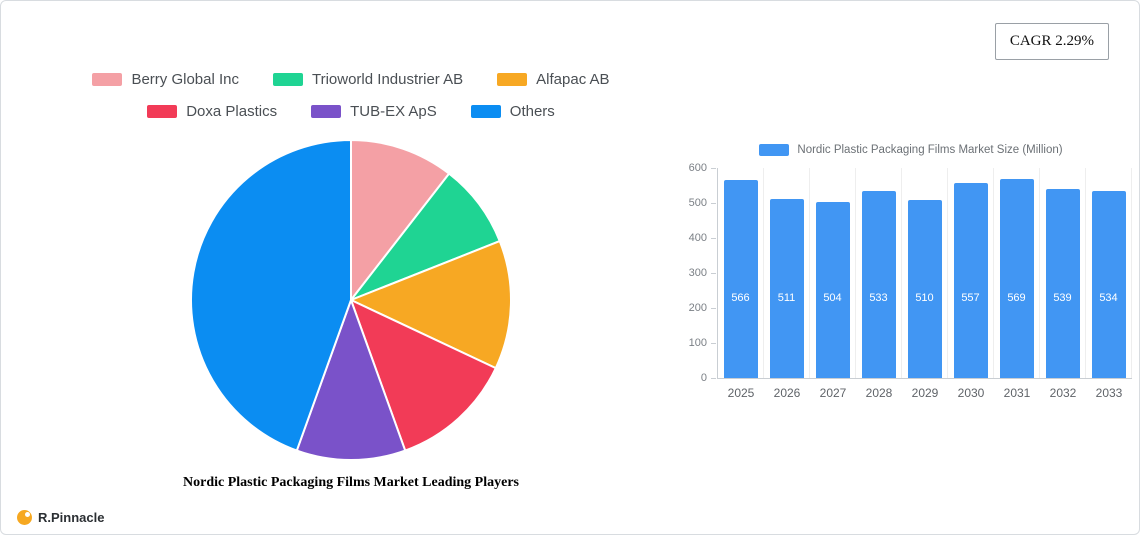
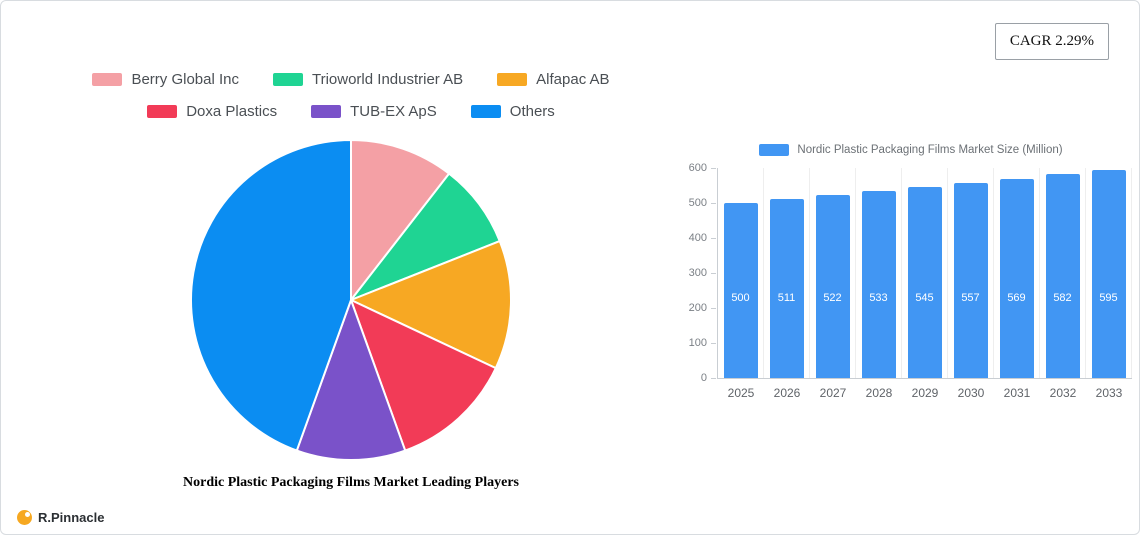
Nordic Plastic Packaging Films Market Size (Million)/2025: 566 -> 500
Nordic Plastic Packaging Films Market Size (Million)/2027: 504 -> 522
Nordic Plastic Packaging Films Market Size (Million)/2029: 510 -> 545
Nordic Plastic Packaging Films Market Size (Million)/2032: 539 -> 582
Nordic Plastic Packaging Films Market Size (Million)/2033: 534 -> 595
